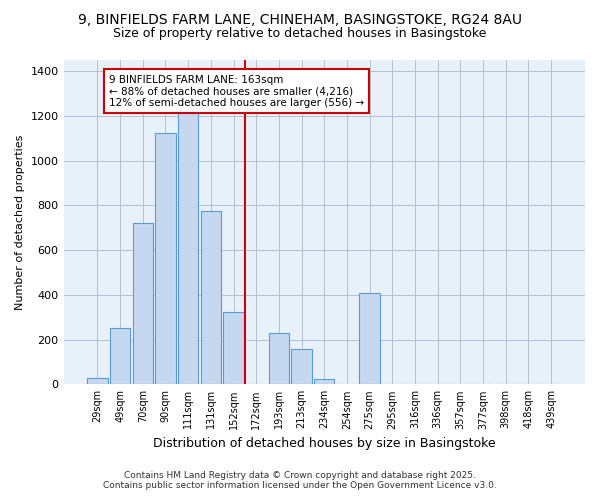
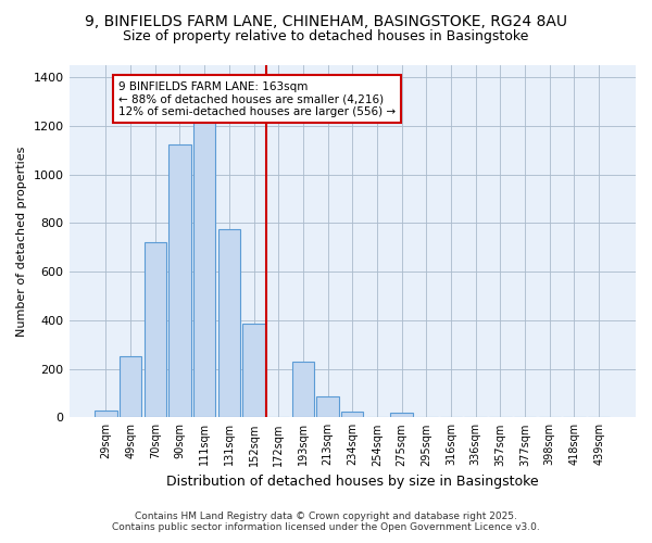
152sqm: 325 -> 385
213sqm: 160 -> 85
275sqm: 410 -> 20
